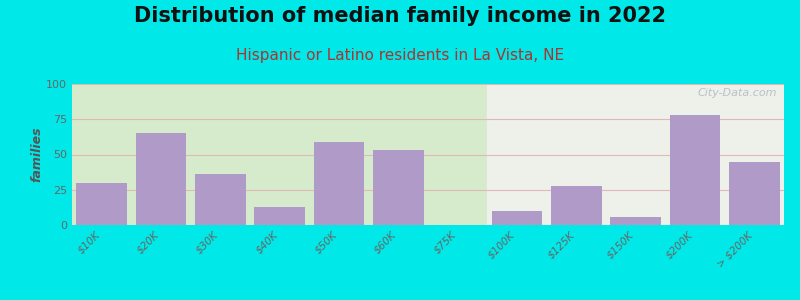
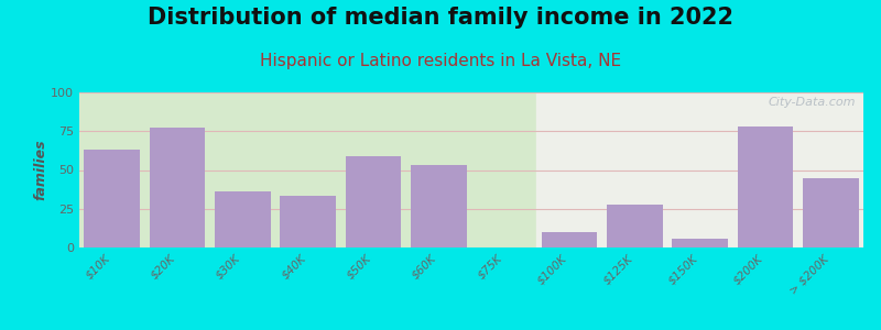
$10K: 30 -> 63
$20K: 65 -> 77
$40K: 13 -> 33
